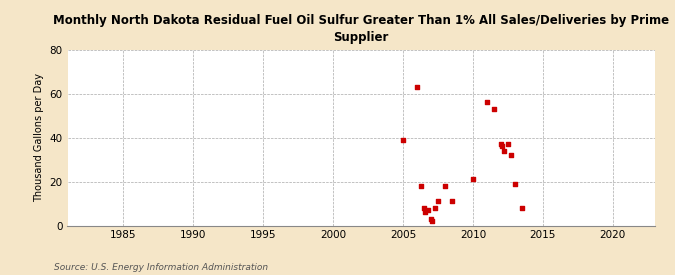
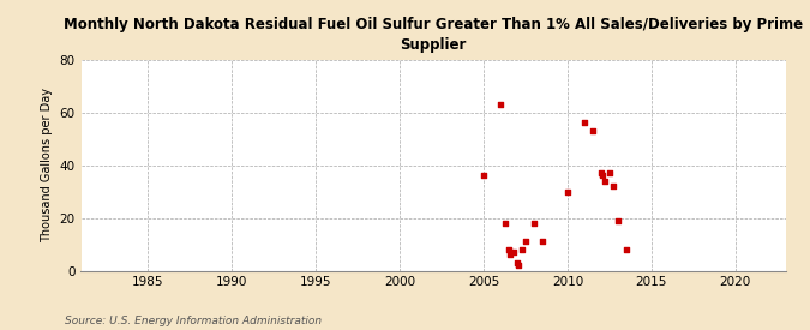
2005: 39 -> 36
2010: 21 -> 30
